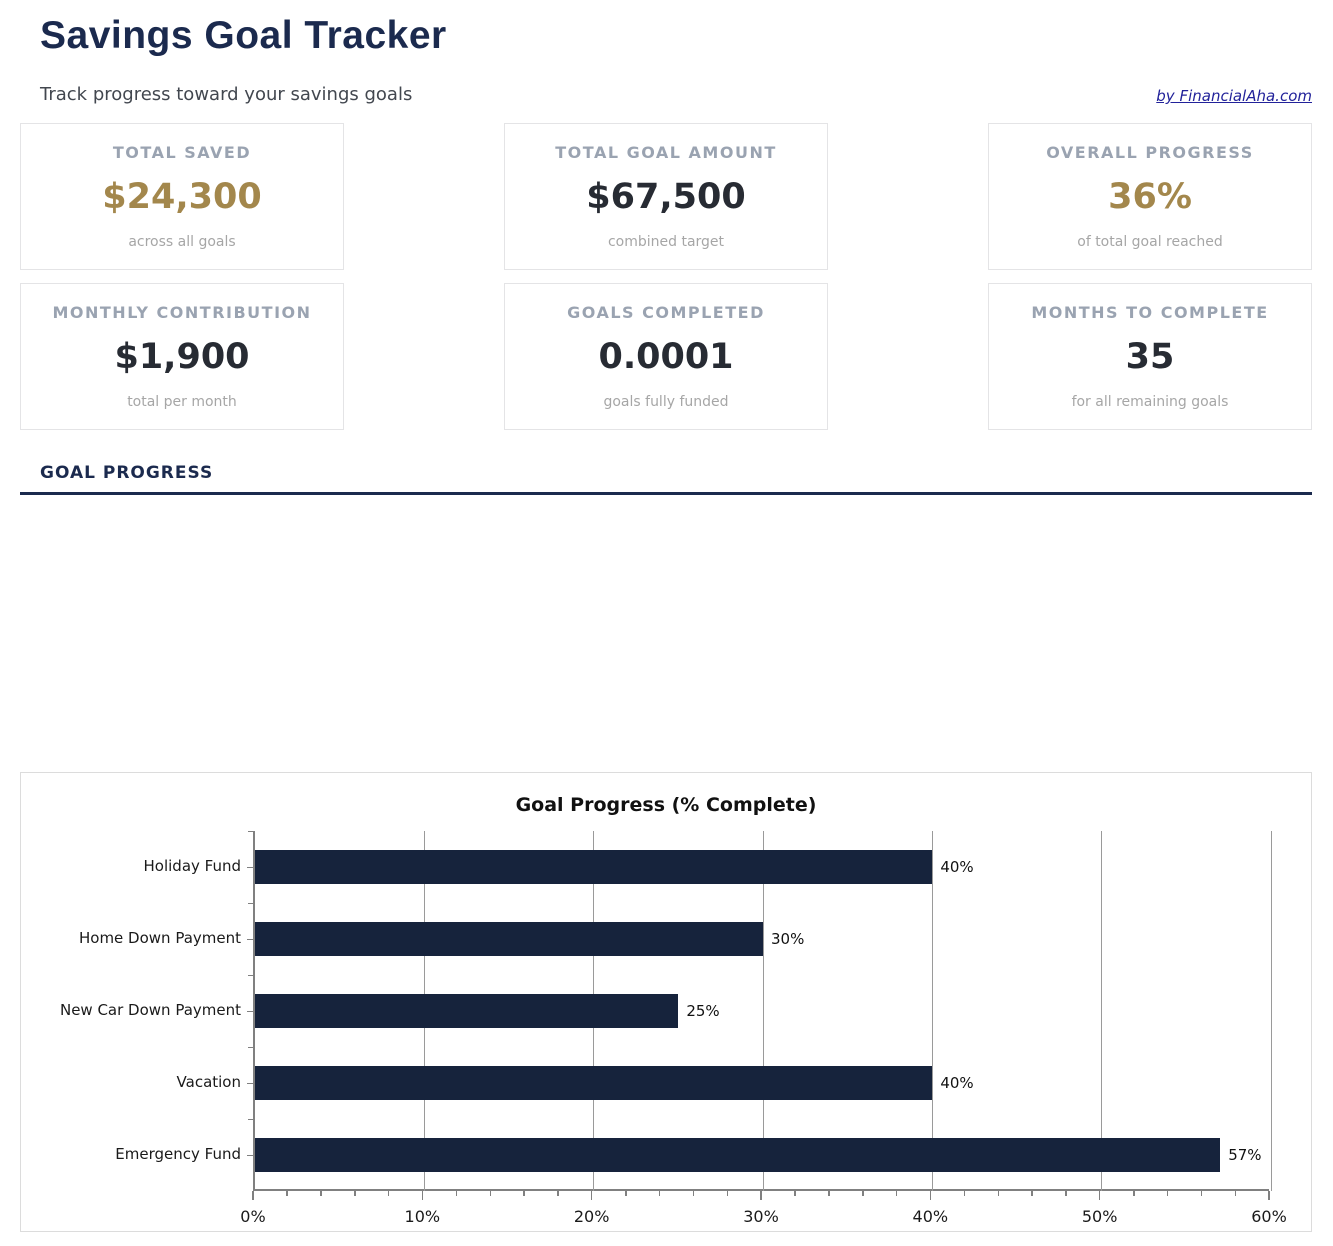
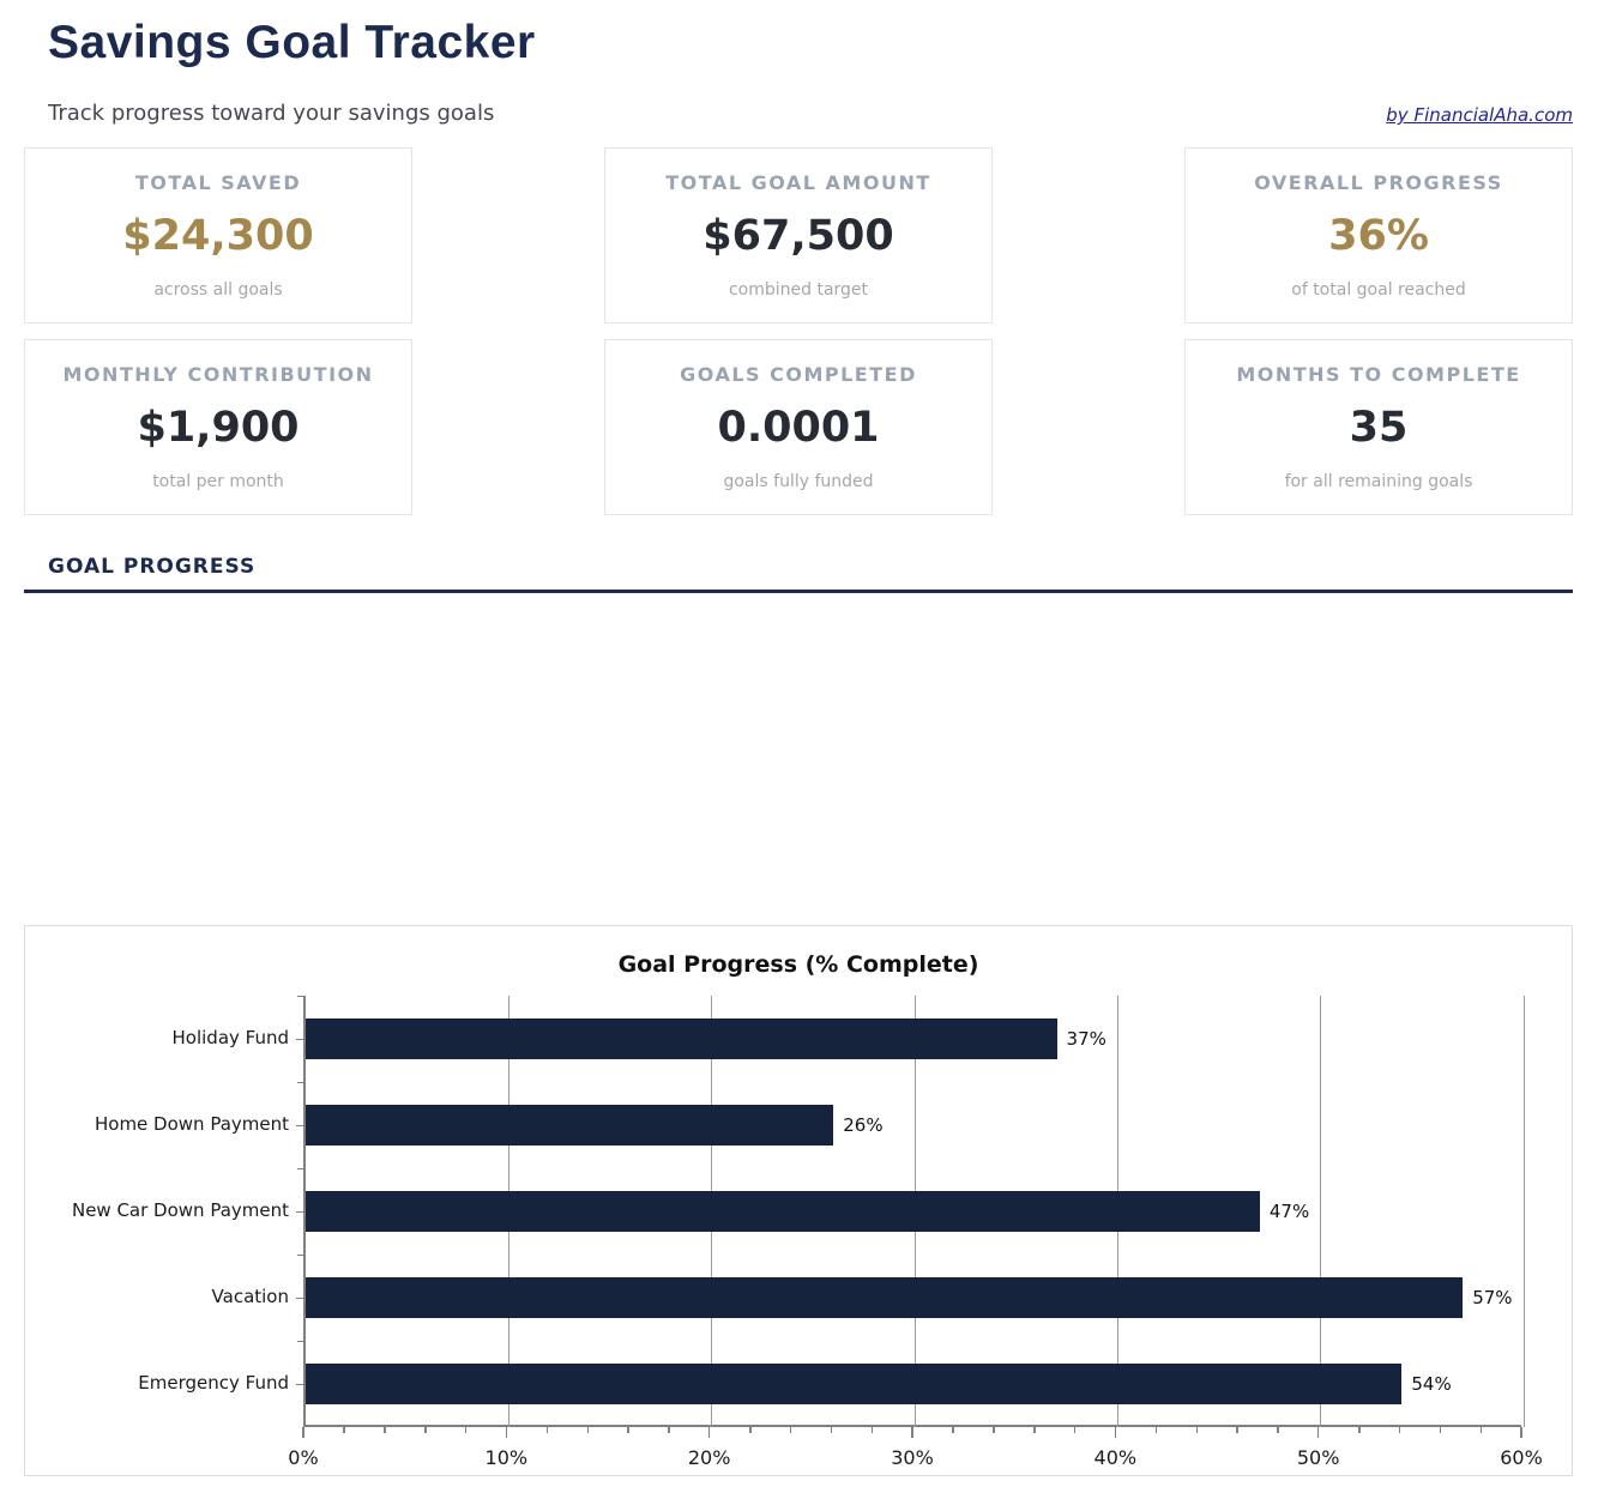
Holiday Fund: 40% -> 37%
Home Down Payment: 30% -> 26%
New Car Down Payment: 25% -> 47%
Vacation: 40% -> 57%
Emergency Fund: 57% -> 54%
